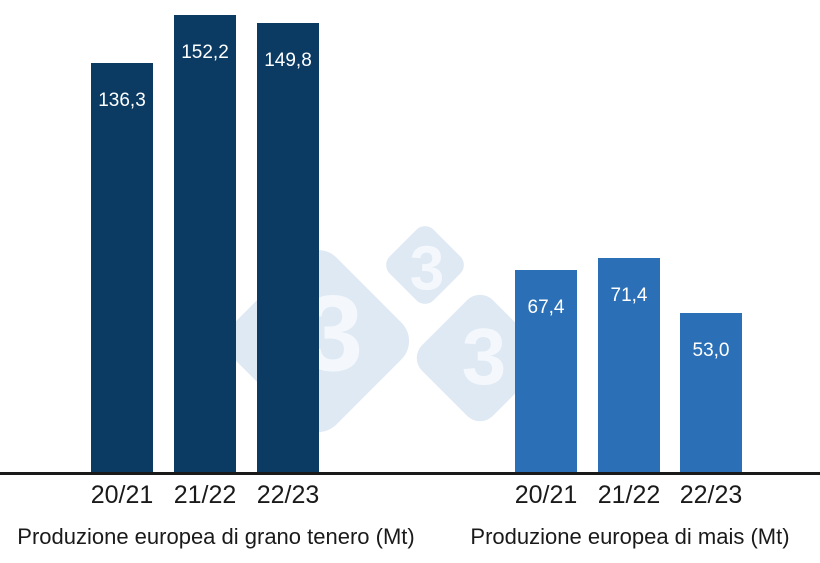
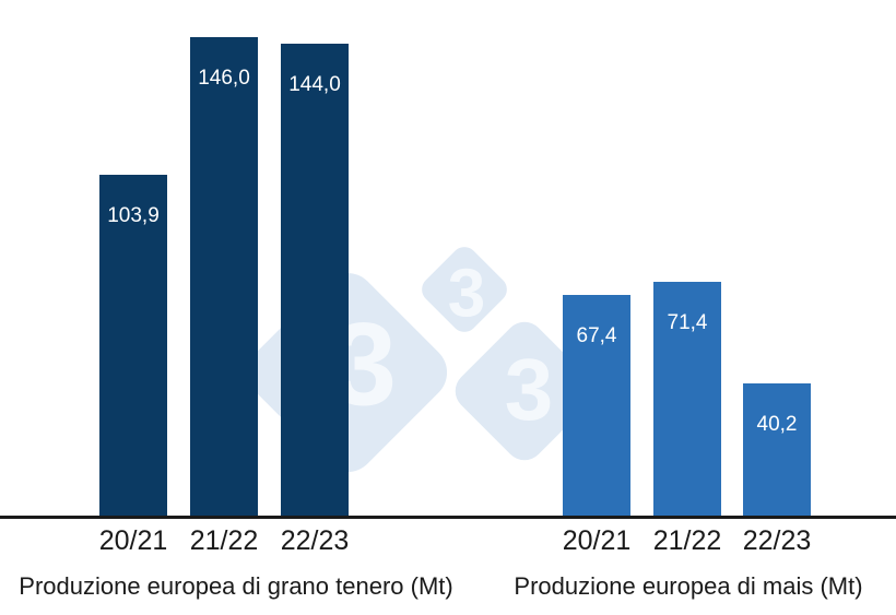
Produzione europea di grano tenero (Mt)/20/21: 136,3 -> 103,9
Produzione europea di grano tenero (Mt)/21/22: 152,2 -> 146,0
Produzione europea di grano tenero (Mt)/22/23: 149,8 -> 144,0
Produzione europea di mais (Mt)/22/23: 53,0 -> 40,2
